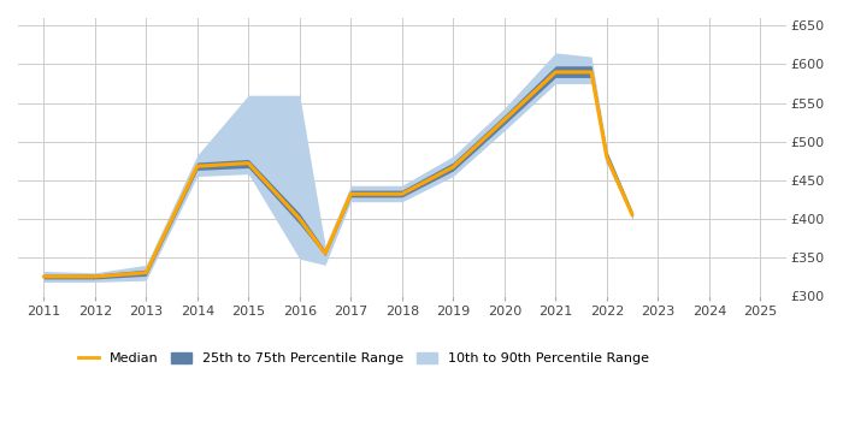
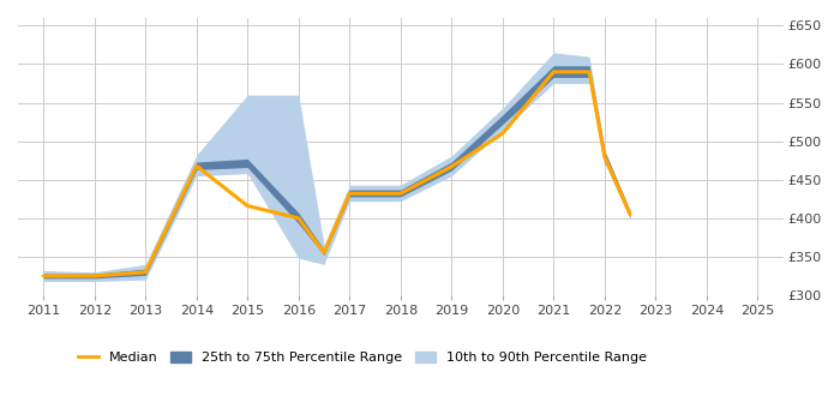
Median/2015: £472 -> £416
Median/2020: £528 -> £510
